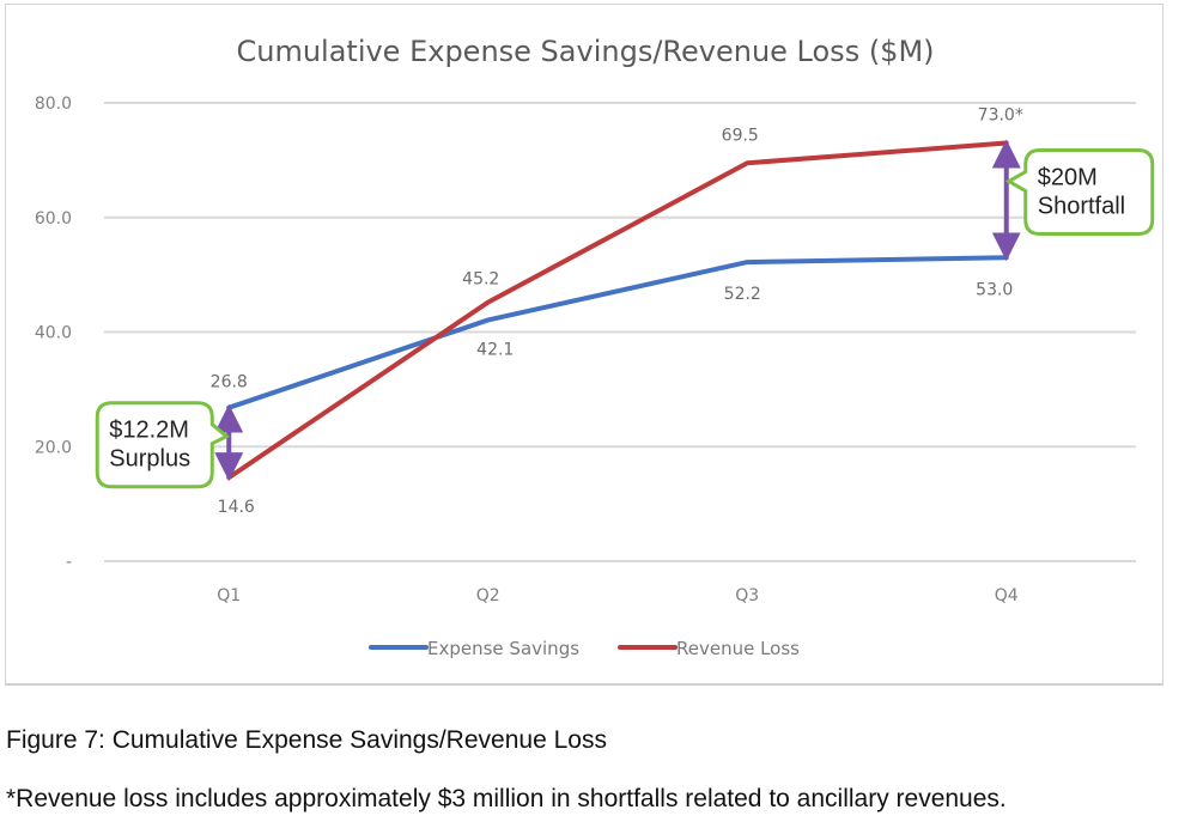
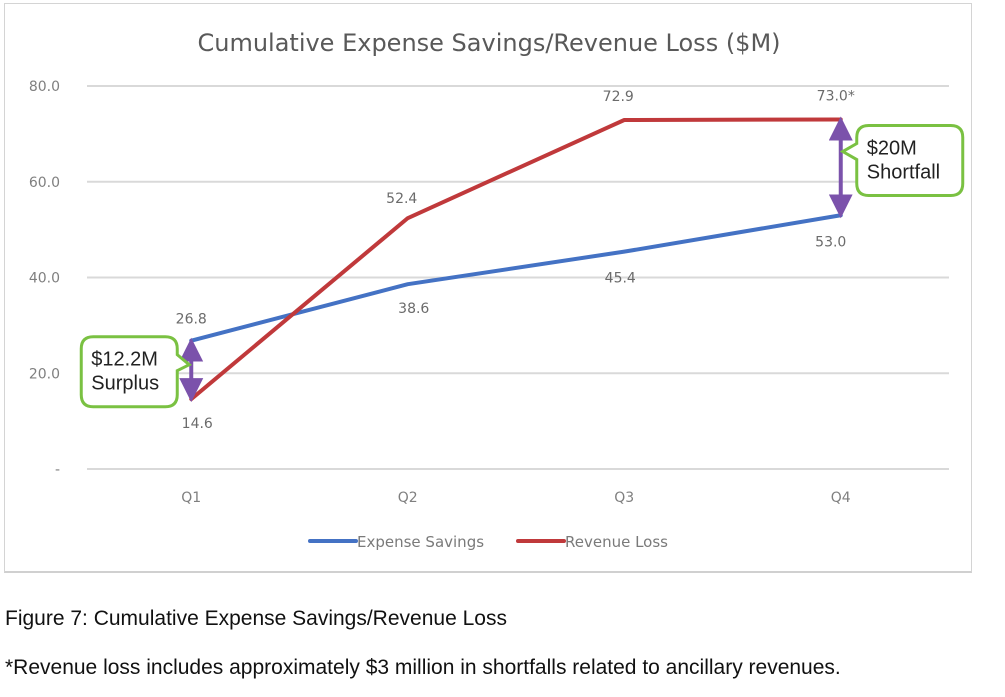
Expense Savings/Q2: 42.1 -> 38.6
Revenue Loss/Q2: 45.2 -> 52.4
Expense Savings/Q3: 52.2 -> 45.4
Revenue Loss/Q3: 69.5 -> 72.9
